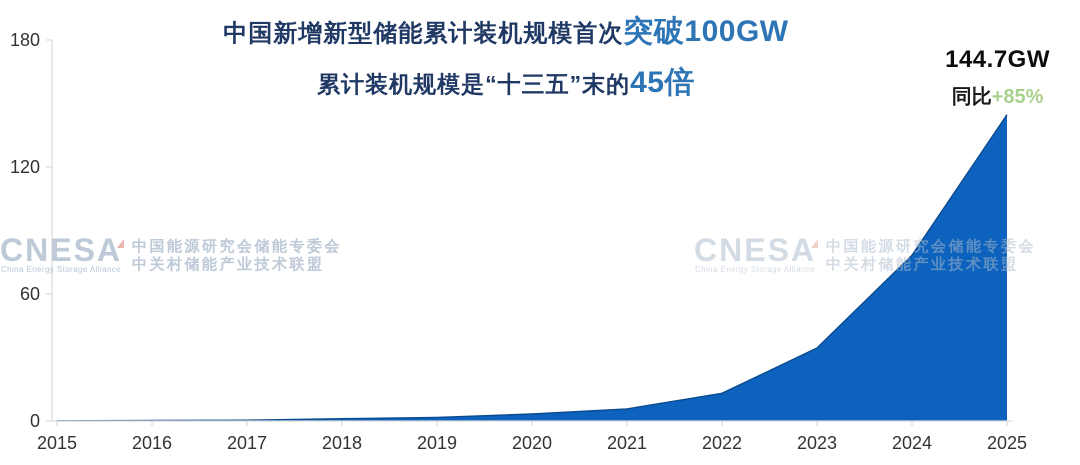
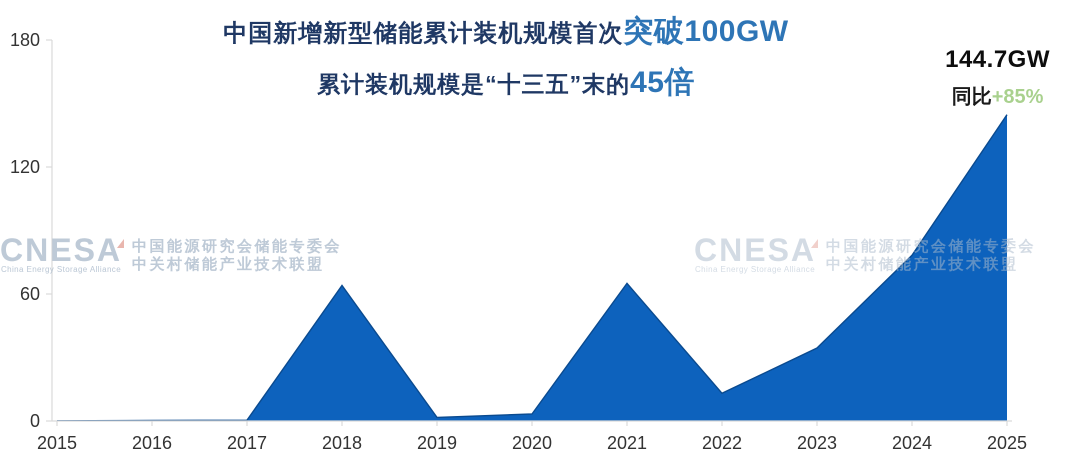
2018: 1 -> 64
2021: 6 -> 65
